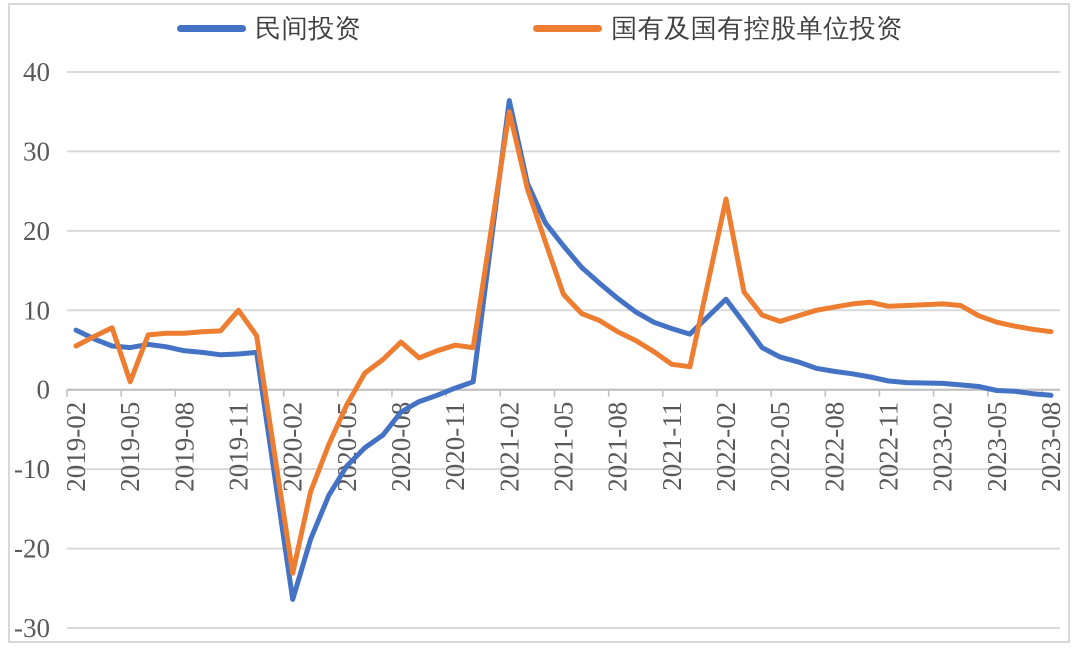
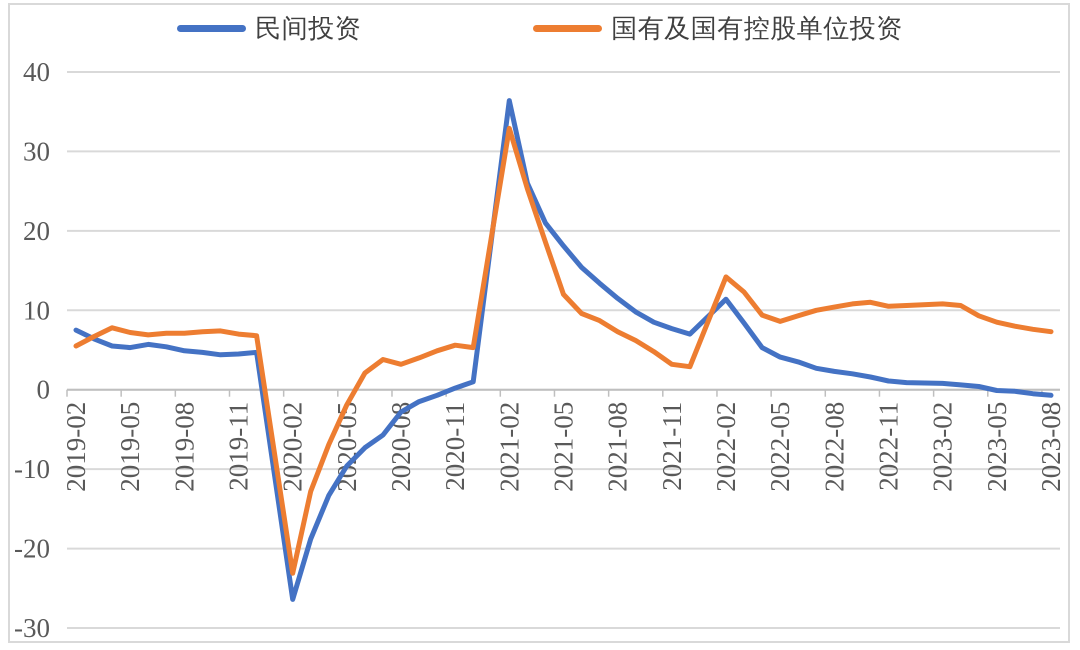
国有及国有控股单位投资/2019-05: 1 -> 7
国有及国有控股单位投资/2019-11: 10 -> 7
国有及国有控股单位投资/2020-08: 6 -> 3
国有及国有控股单位投资/2021-02: 35 -> 33
国有及国有控股单位投资/2022-02: 24 -> 14
